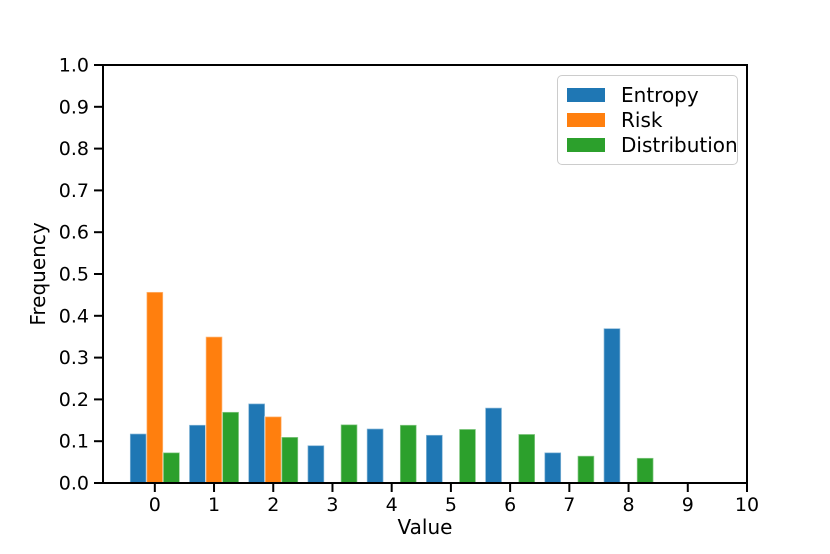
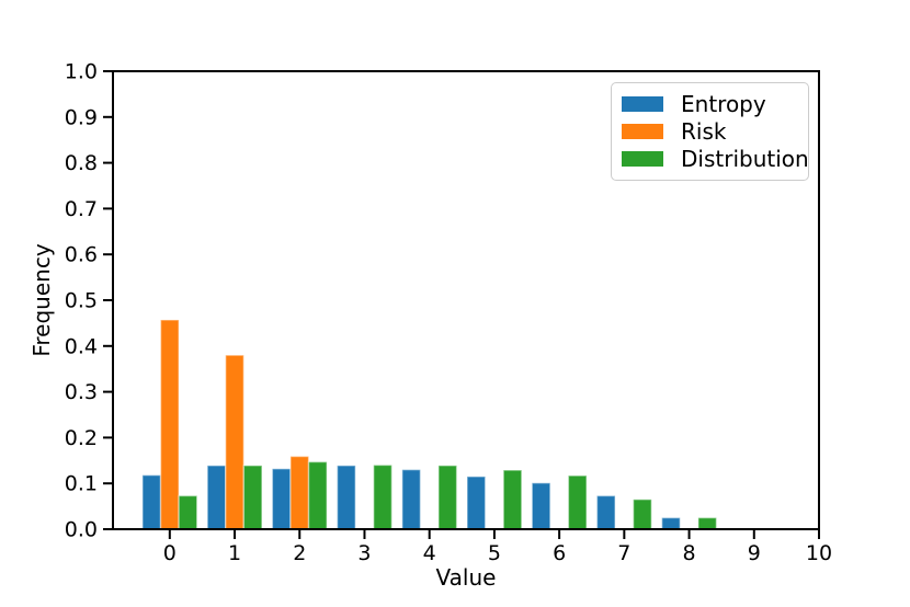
Risk/1: 0.35 -> 0.38
Distribution/1: 0.17 -> 0.14
Entropy/2: 0.19 -> 0.13
Distribution/2: 0.11 -> 0.15
Entropy/3: 0.09 -> 0.14
Entropy/6: 0.18 -> 0.10
Entropy/8: 0.37 -> 0.03
Distribution/8: 0.06 -> 0.03
